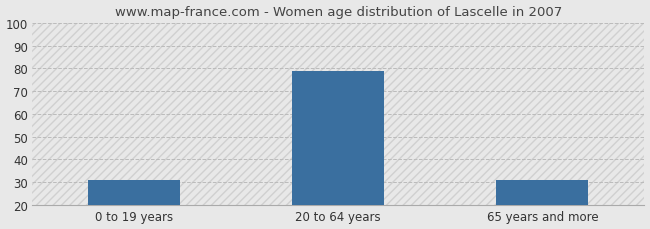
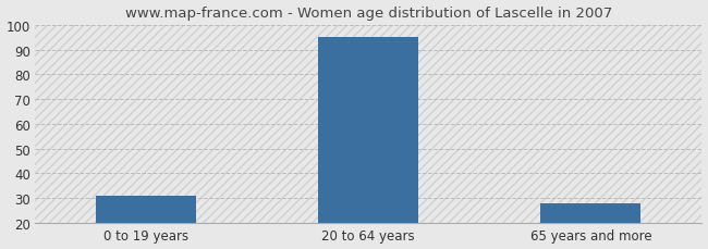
20 to 64 years: 79 -> 95
65 years and more: 31 -> 28
